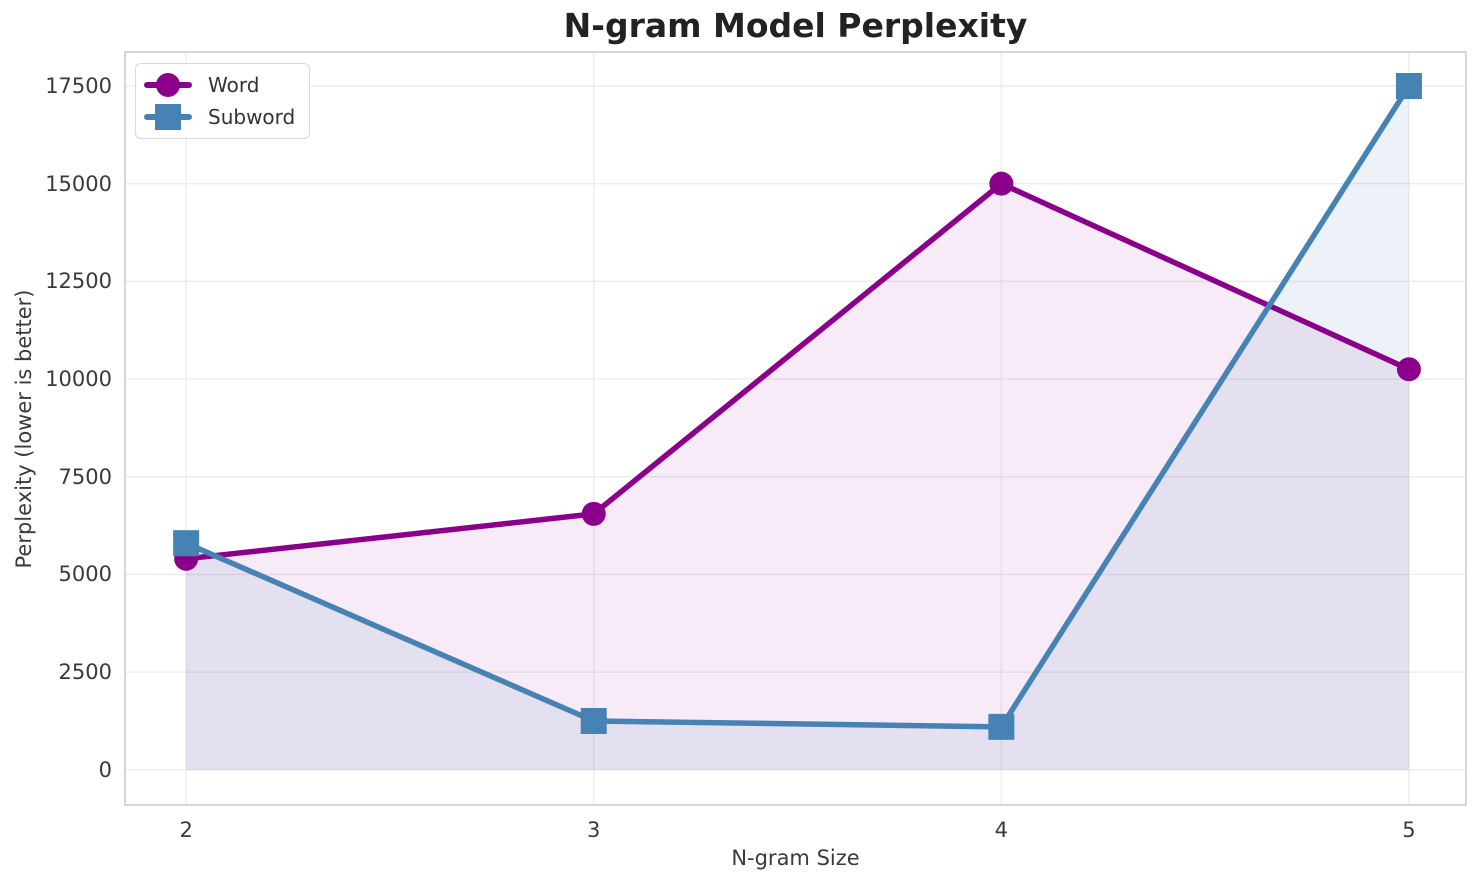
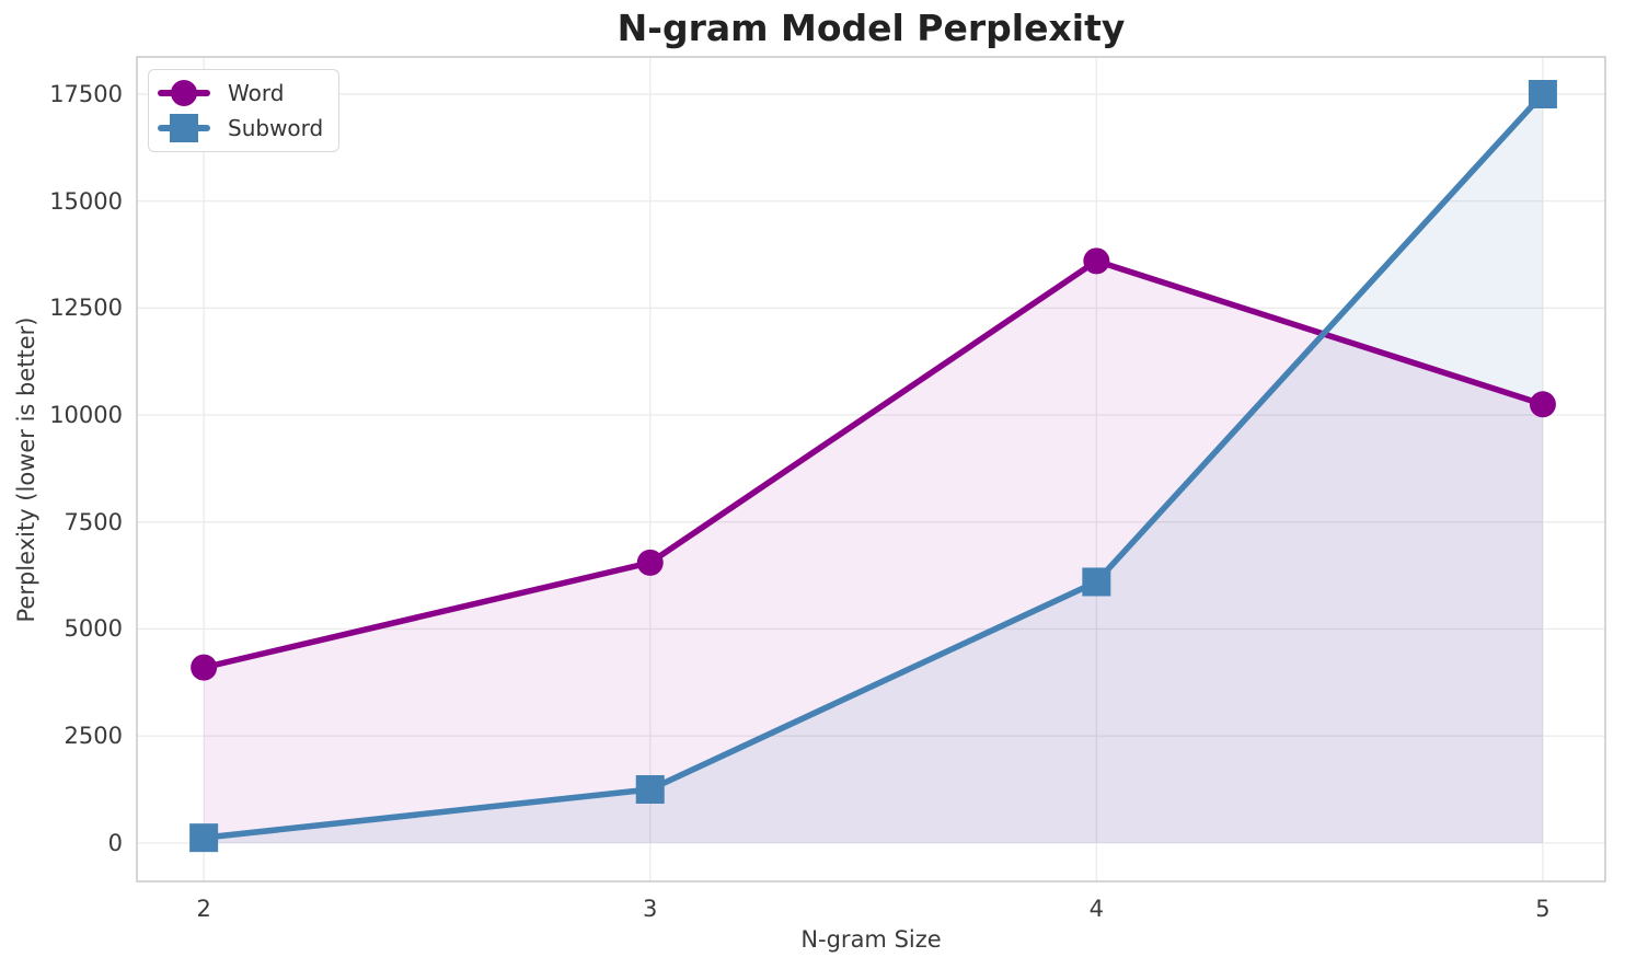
Word/2: 5400 -> 4100
Subword/2: 5800 -> 100
Word/4: 15000 -> 13600
Subword/4: 1100 -> 6100
